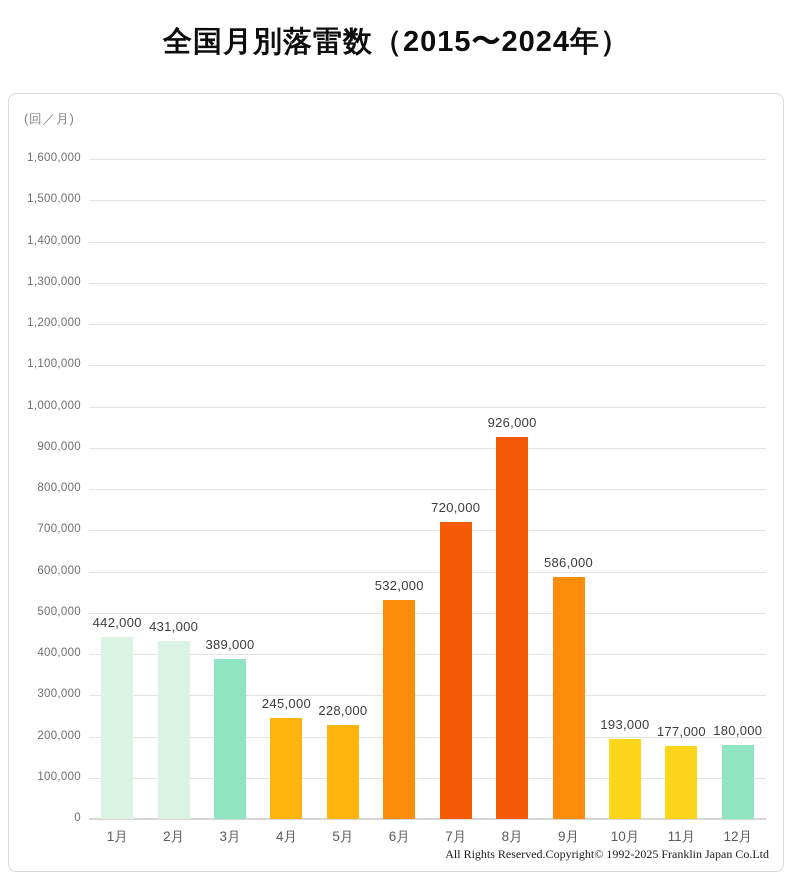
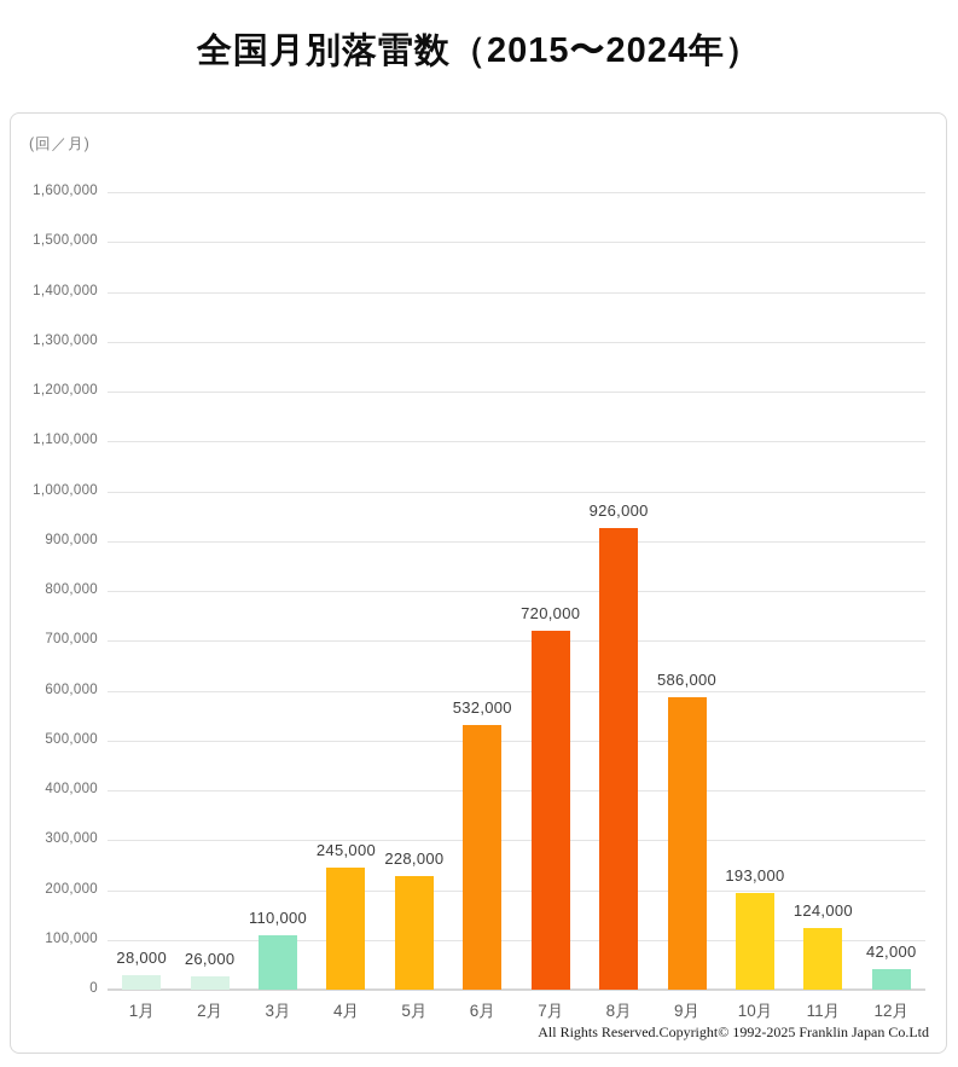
1月: 442,000 -> 28,000
2月: 431,000 -> 26,000
3月: 389,000 -> 110,000
11月: 177,000 -> 124,000
12月: 180,000 -> 42,000
